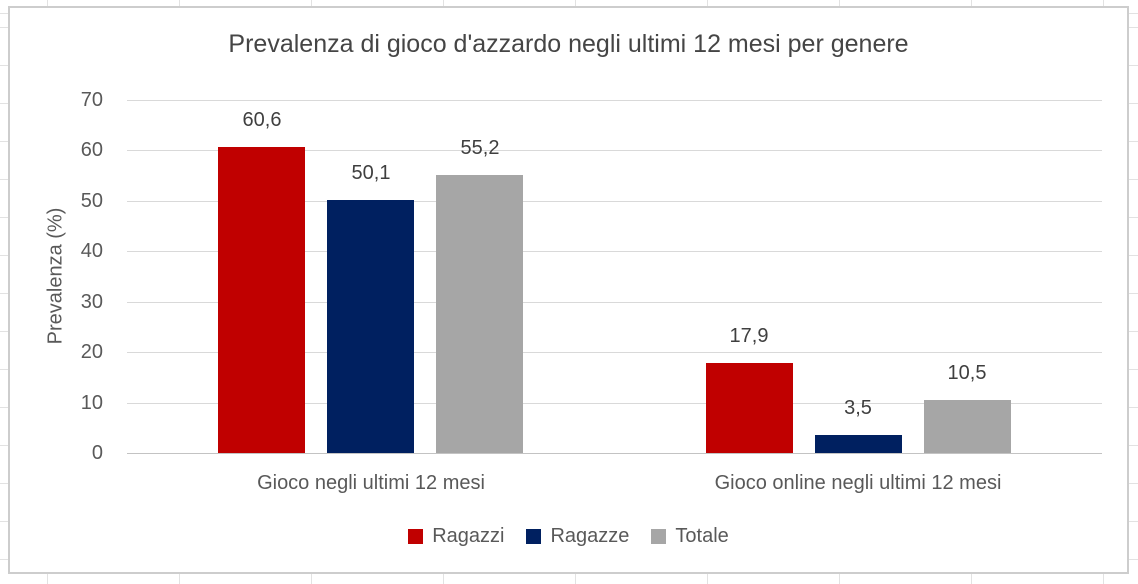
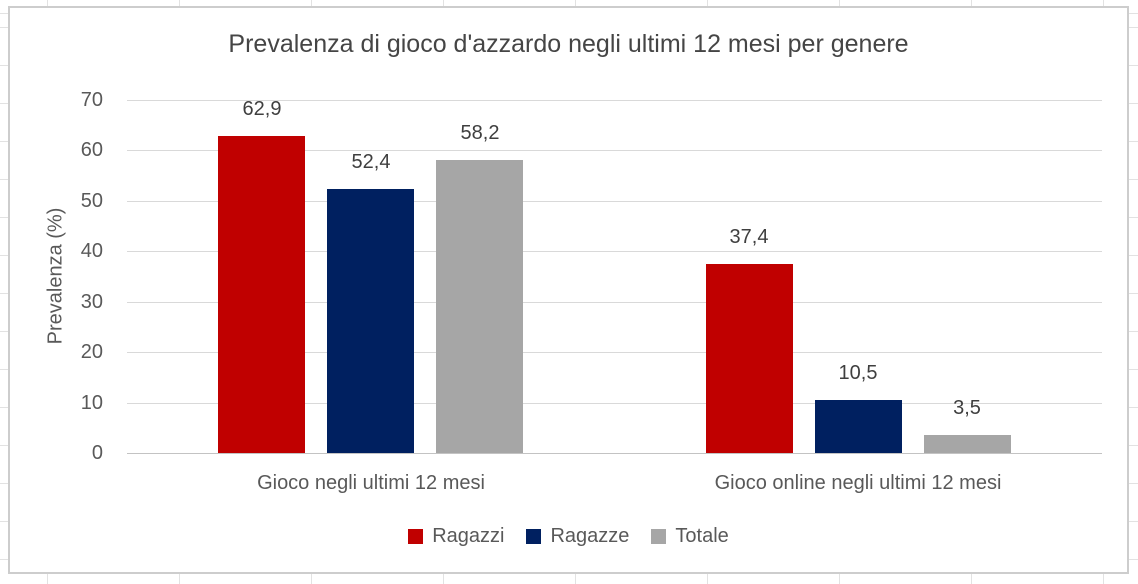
Ragazzi/Gioco negli ultimi 12 mesi: 60,6 -> 62,9
Ragazze/Gioco negli ultimi 12 mesi: 50,1 -> 52,4
Totale/Gioco negli ultimi 12 mesi: 55,2 -> 58,2
Ragazzi/Gioco online negli ultimi 12 mesi: 17,9 -> 37,4
Ragazze/Gioco online negli ultimi 12 mesi: 3,5 -> 10,5
Totale/Gioco online negli ultimi 12 mesi: 10,5 -> 3,5
